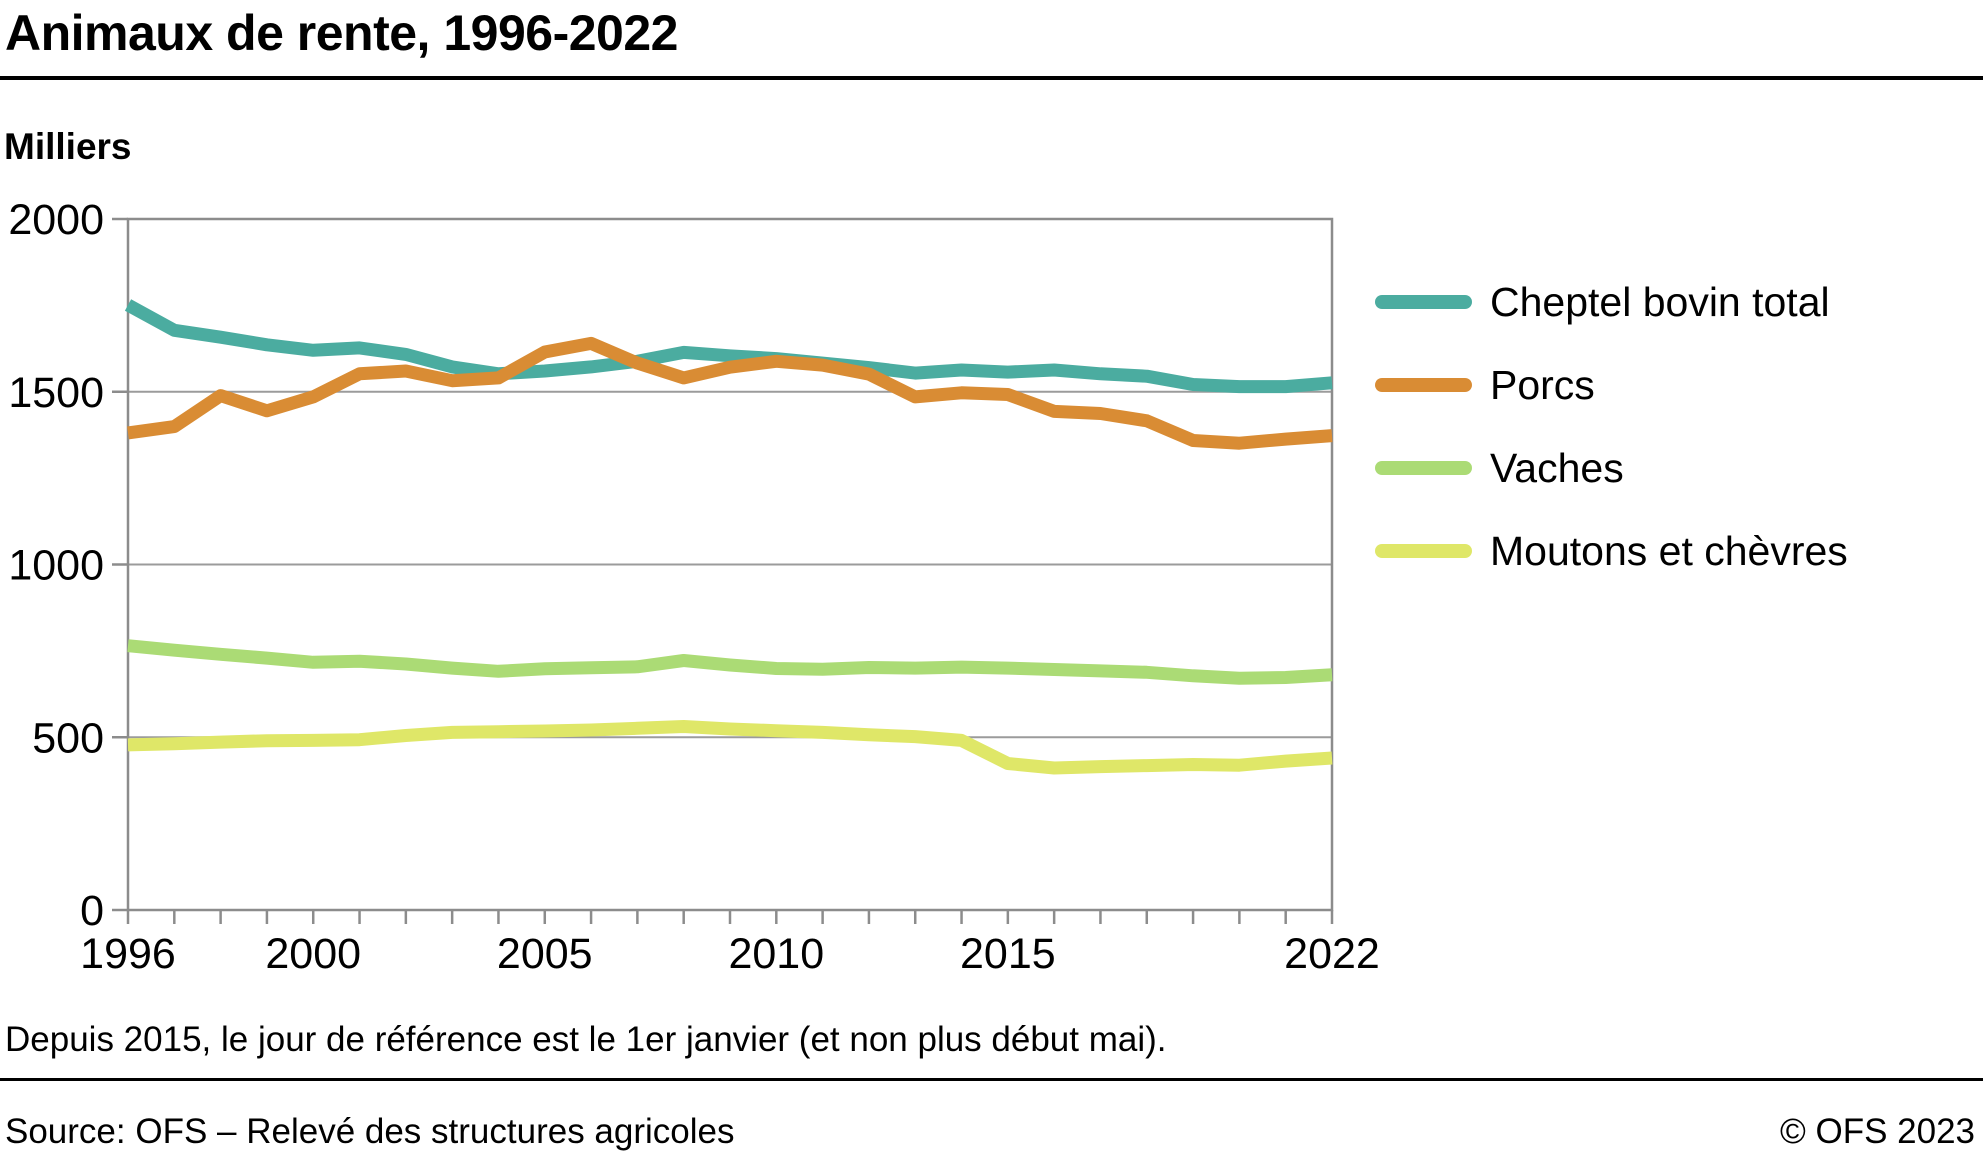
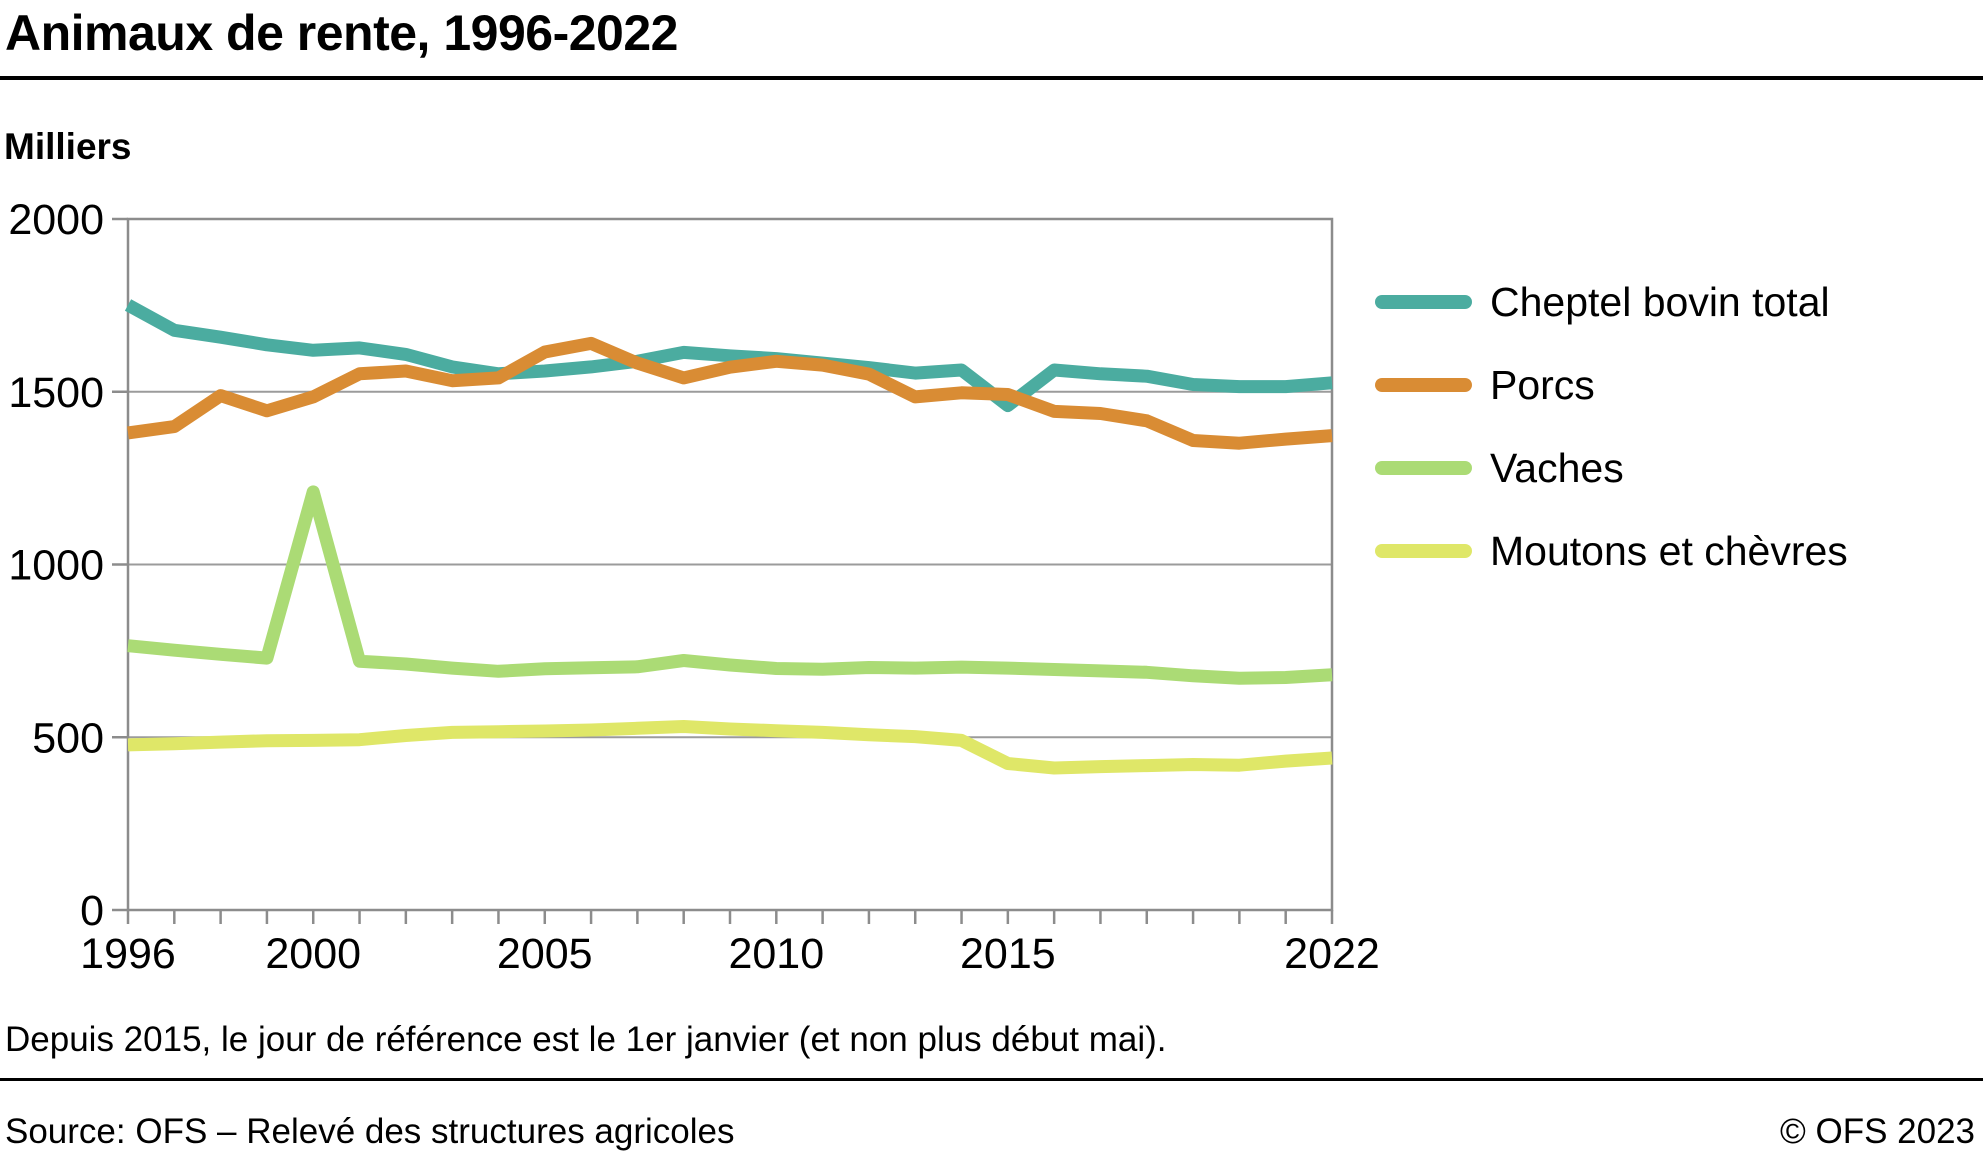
Vaches/2000: 720 -> 1210
Cheptel bovin total/2015: 1560 -> 1460
